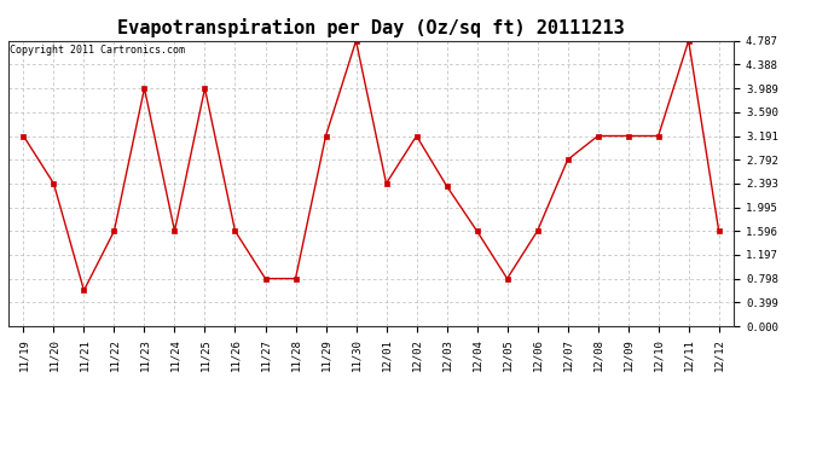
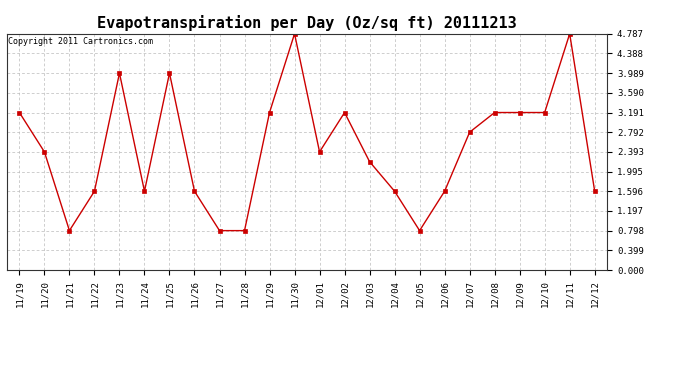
11/21: 0.60 -> 0.80
12/03: 2.35 -> 2.19
